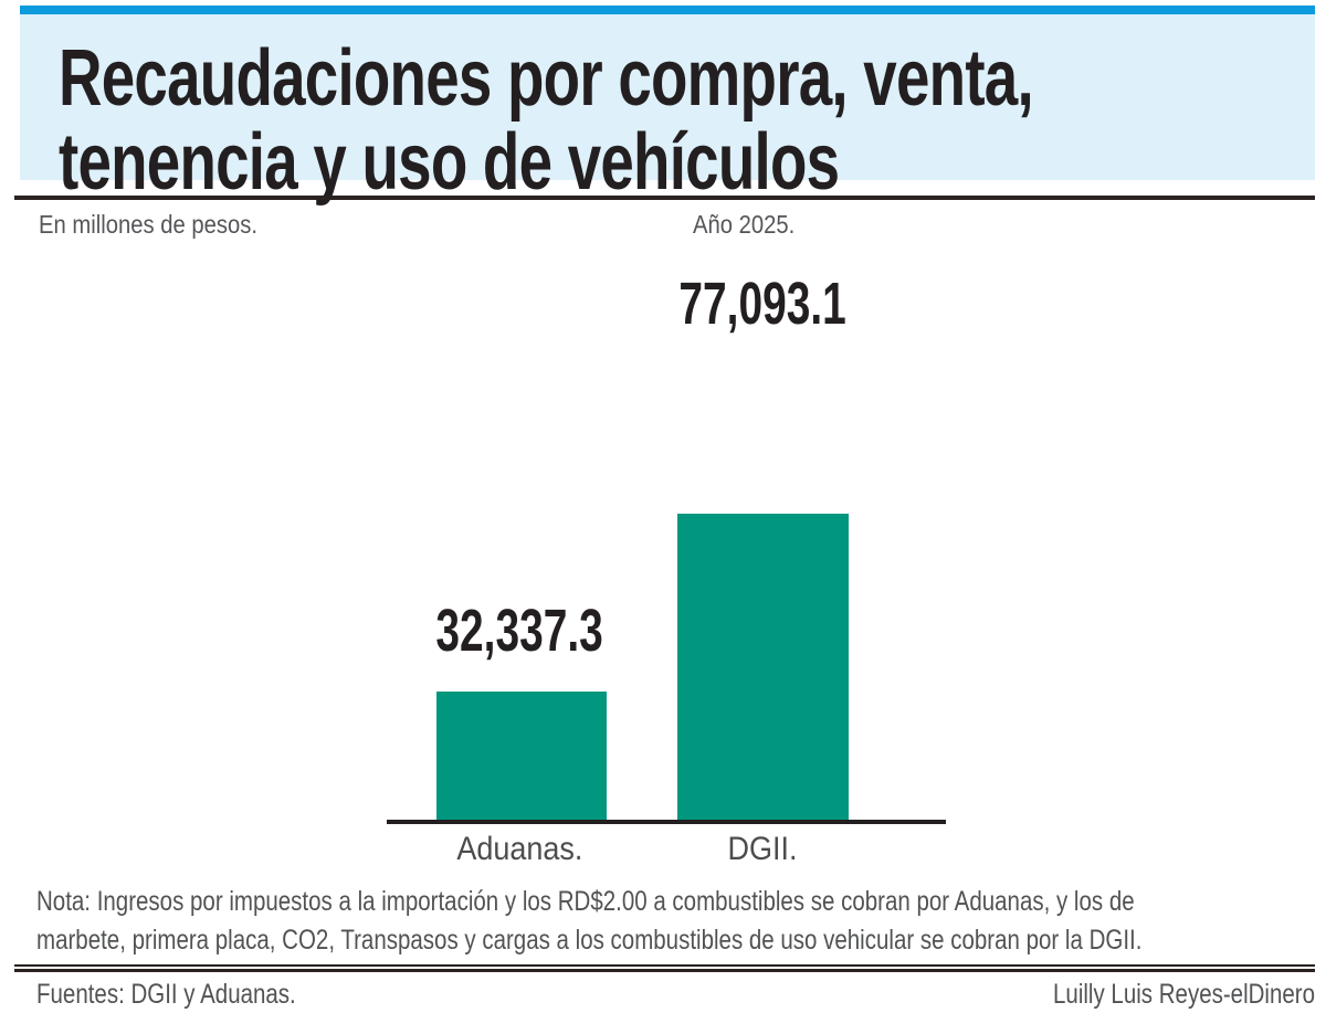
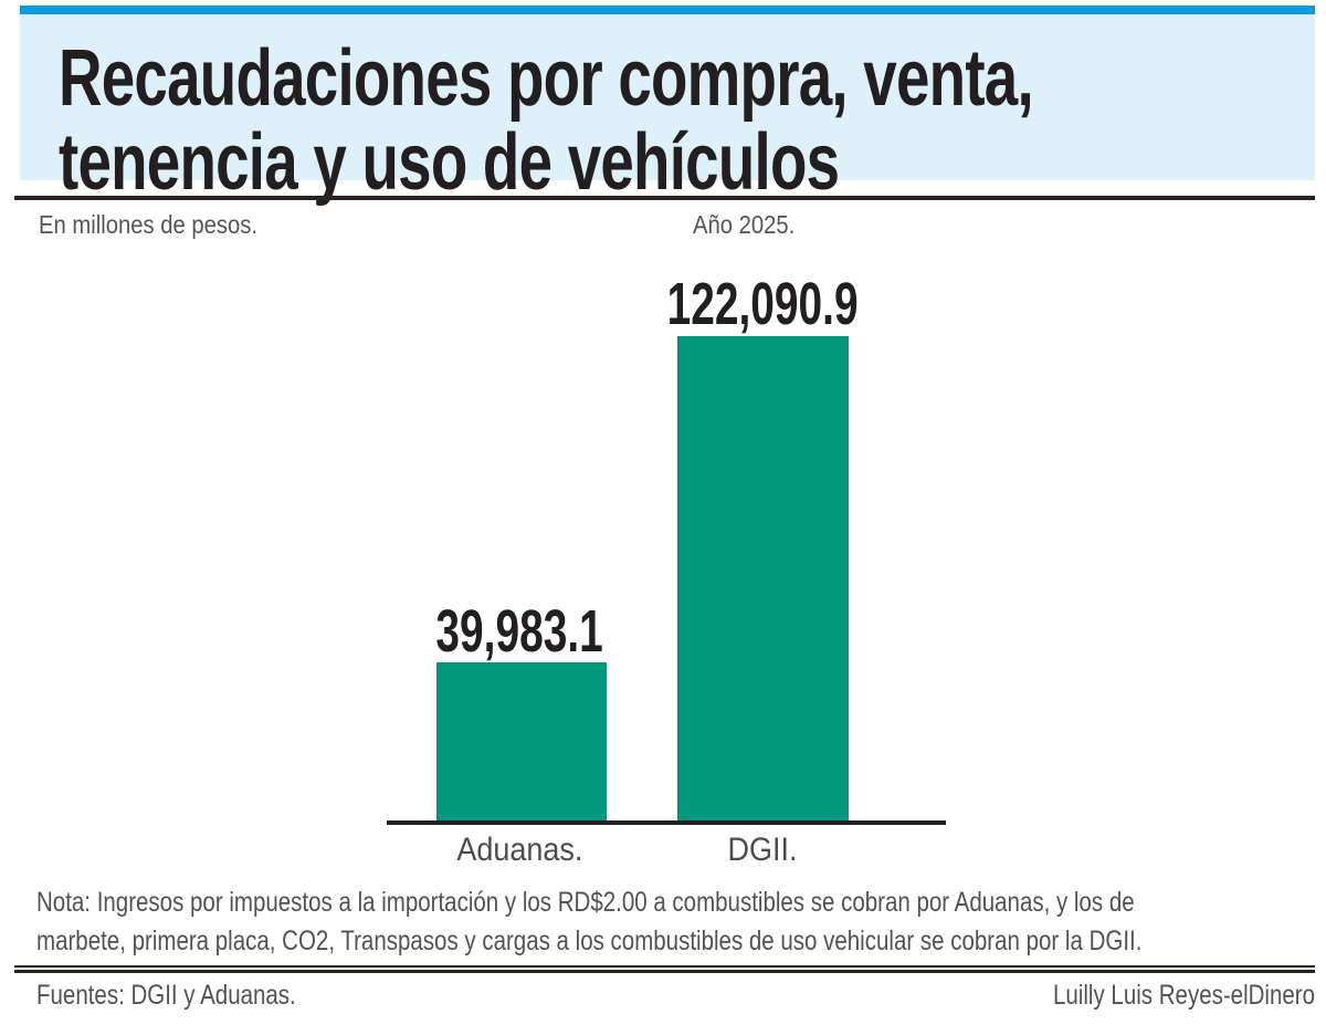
Aduanas.: 32,337.3 -> 39,983.1
DGII.: 77,093.1 -> 122,090.9
